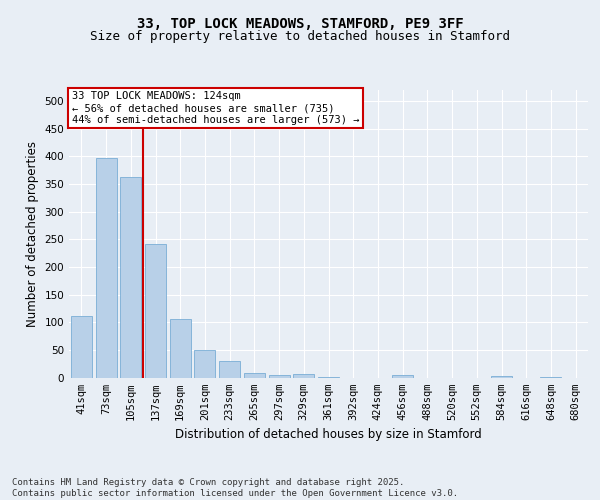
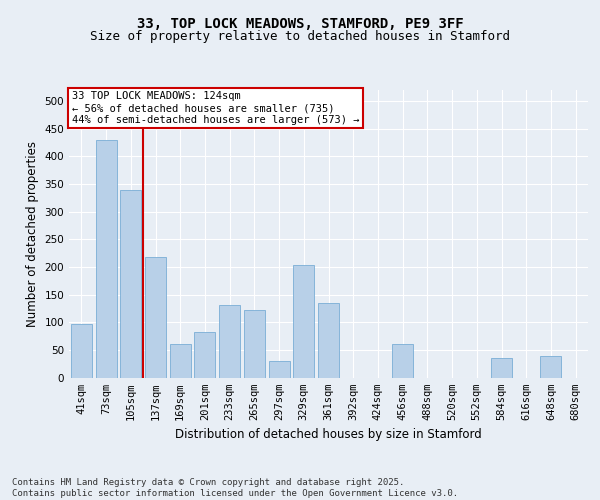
41sqm: 112 -> 96
73sqm: 397 -> 430
105sqm: 363 -> 340
137sqm: 242 -> 218
169sqm: 106 -> 60
201sqm: 50 -> 82
233sqm: 30 -> 132
265sqm: 9 -> 122
297sqm: 4 -> 30
329sqm: 6 -> 204
361sqm: 1 -> 134
456sqm: 5 -> 60
584sqm: 2 -> 36
648sqm: 1 -> 38
